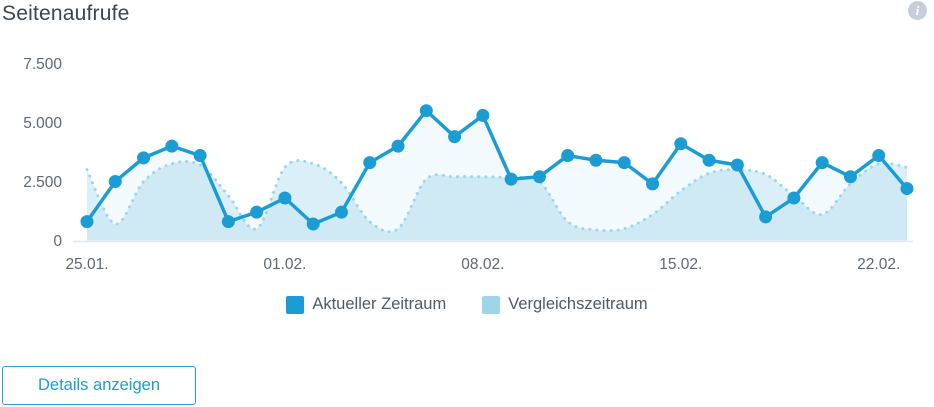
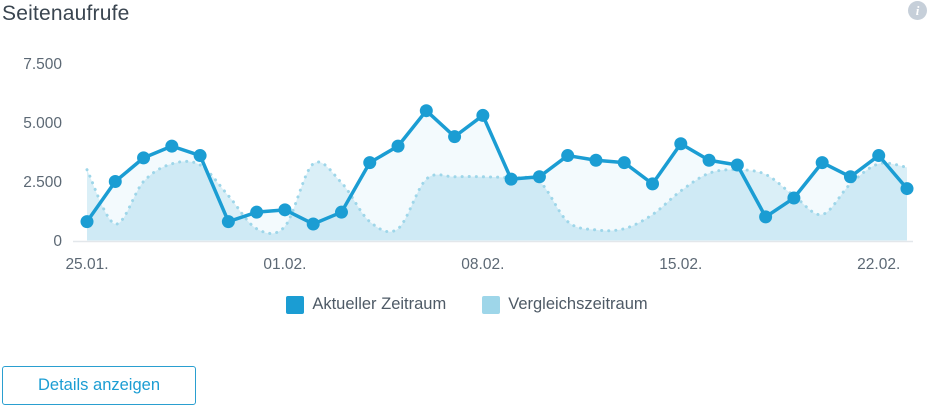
Aktueller Zeitraum/01.02.: 1800 -> 1300
Vergleichszeitraum/01.02.: 3100 -> 600
